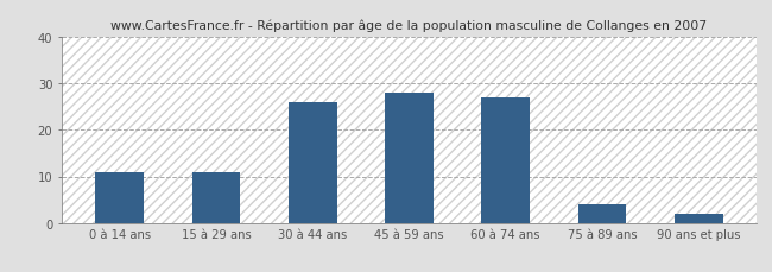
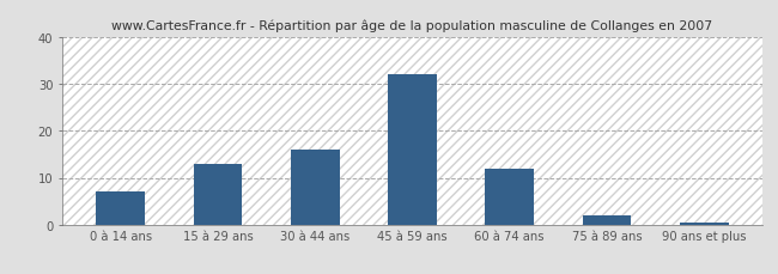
0 à 14 ans: 11.0 -> 7.0
15 à 29 ans: 11.0 -> 13.0
30 à 44 ans: 26.0 -> 16.0
45 à 59 ans: 28.0 -> 32.0
60 à 74 ans: 27.0 -> 12.0
75 à 89 ans: 4.0 -> 2.0
90 ans et plus: 2.0 -> 0.3
